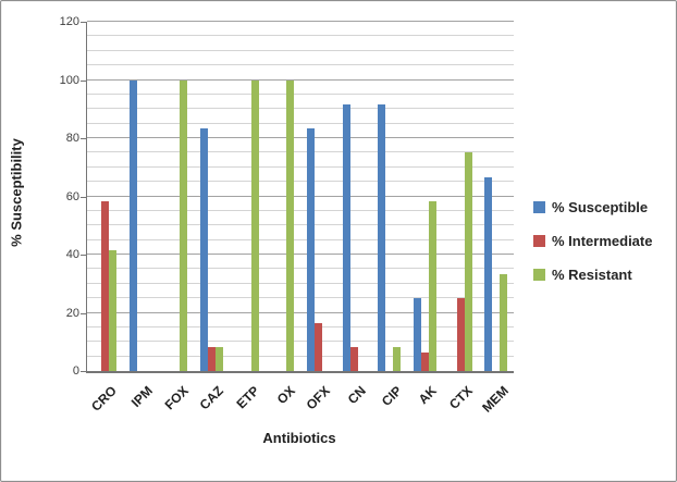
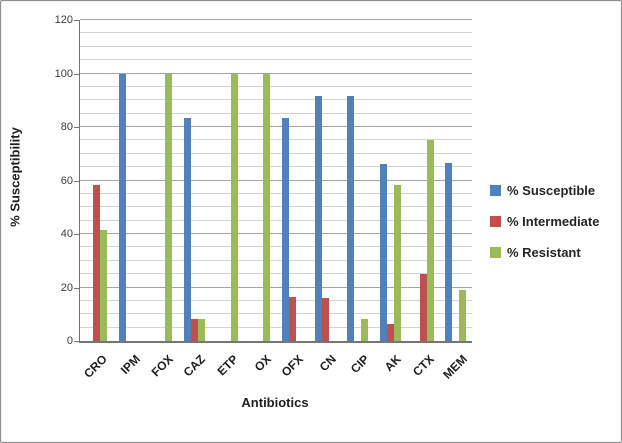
% Intermediate/CN: 8 -> 16
% Susceptible/AK: 25 -> 66
% Resistant/MEM: 33 -> 19
